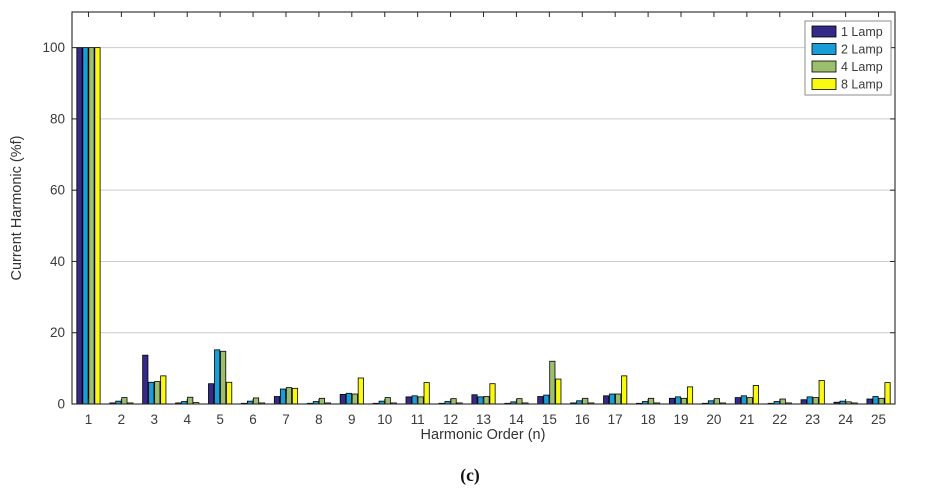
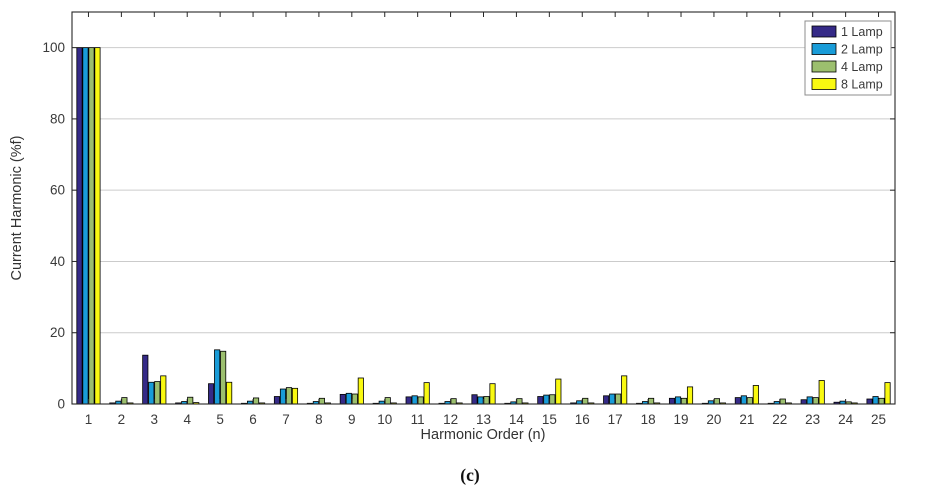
4 Lamp/15: 12 -> 3
